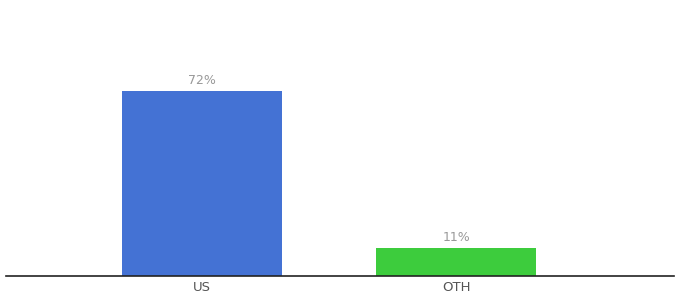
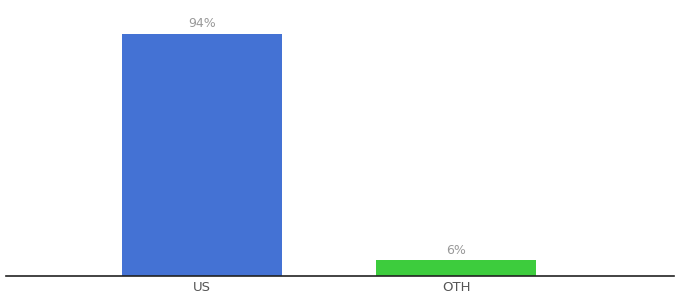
US: 72% -> 94%
OTH: 11% -> 6%
